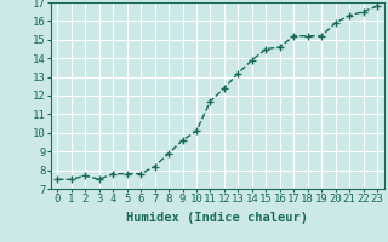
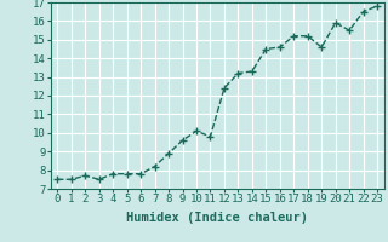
11: 11.7 -> 9.8
14: 13.9 -> 13.3
19: 15.2 -> 14.6
21: 16.3 -> 15.5
